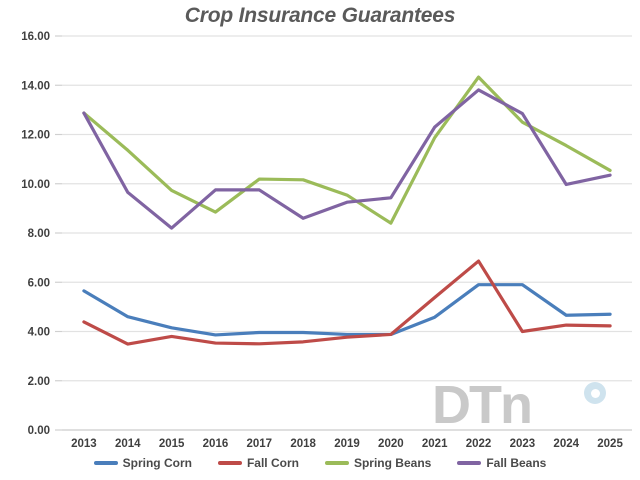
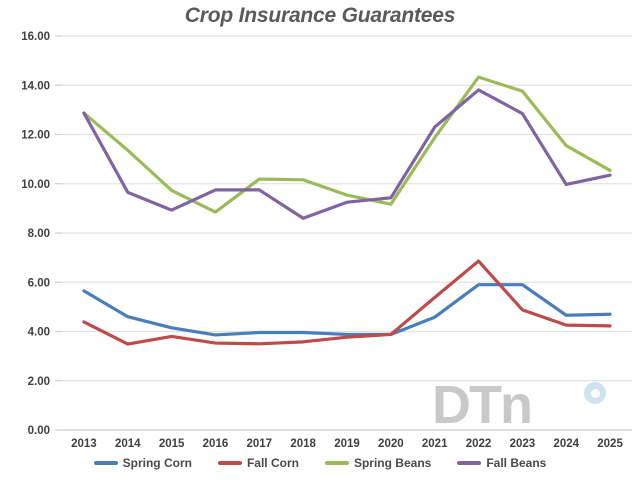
Fall Beans/2015: 8.2 -> 8.9
Spring Beans/2020: 8.4 -> 9.2
Fall Corn/2023: 4.0 -> 4.9
Spring Beans/2023: 12.5 -> 13.8
